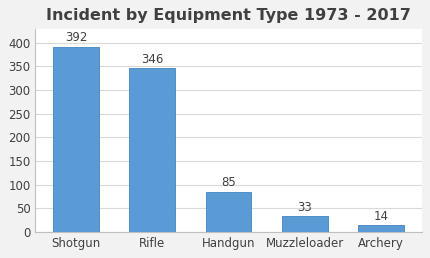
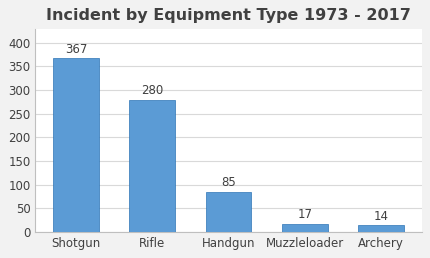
Shotgun: 392 -> 367
Rifle: 346 -> 280
Muzzleloader: 33 -> 17
